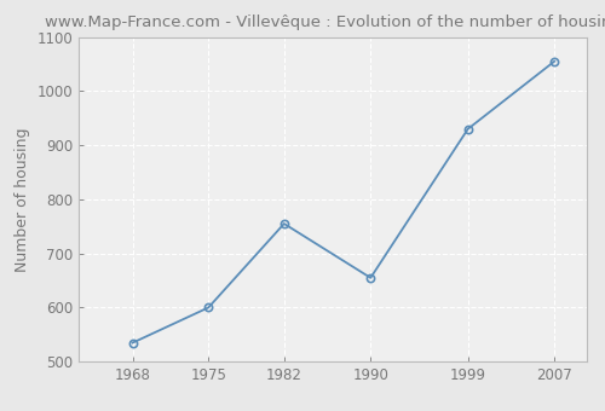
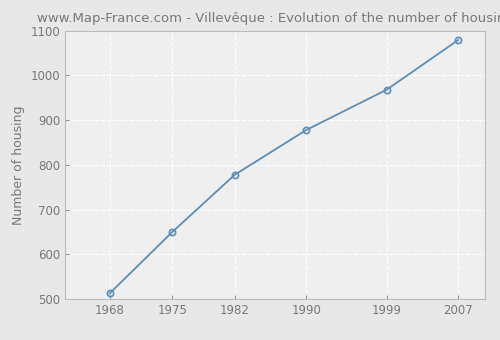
1968: 535 -> 513
1975: 600 -> 650
1982: 755 -> 778
1990: 655 -> 878
1999: 930 -> 968
2007: 1055 -> 1079
